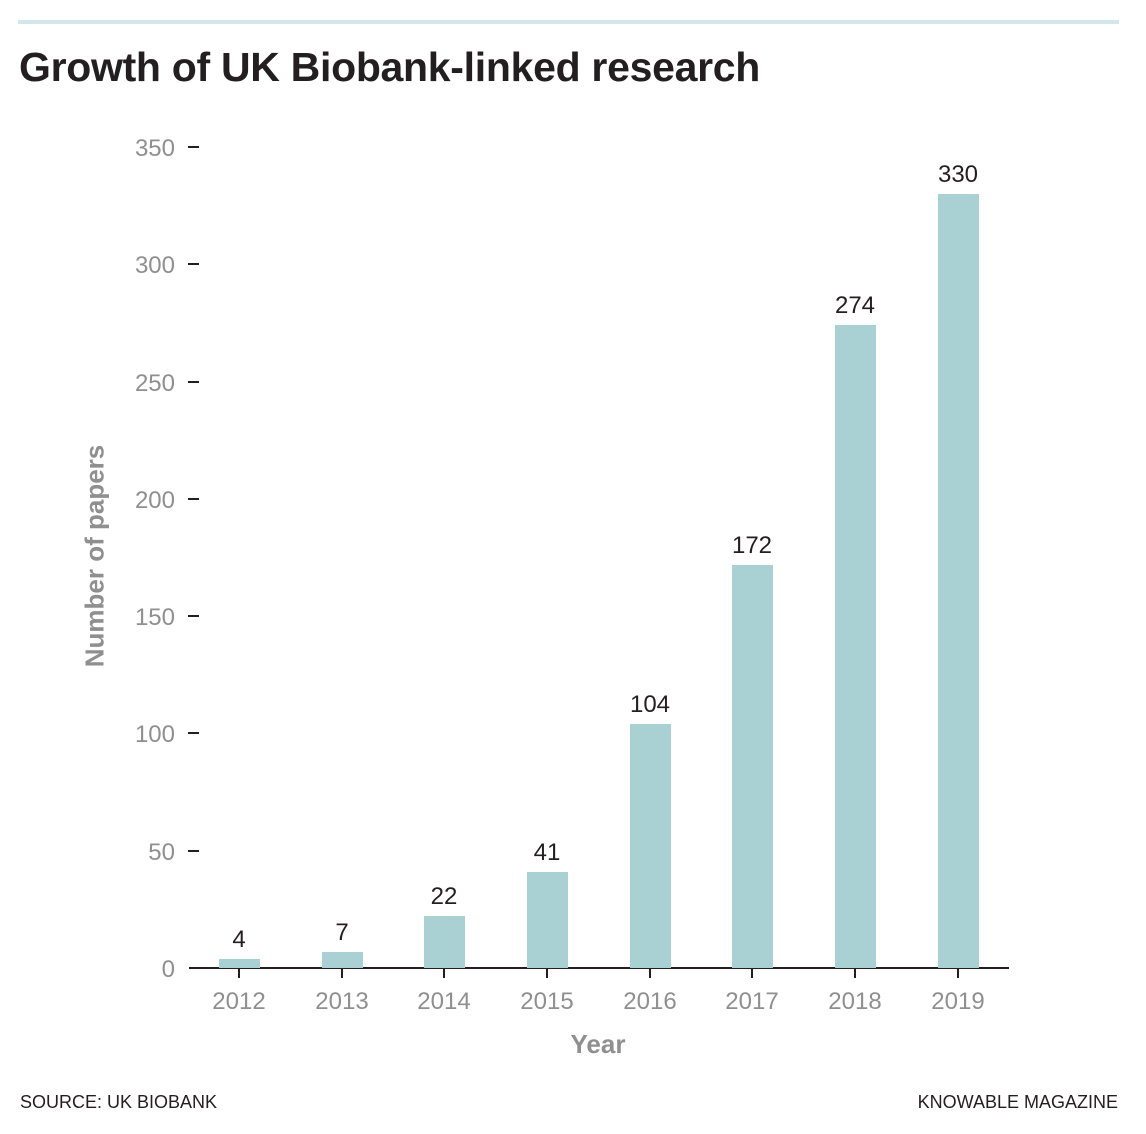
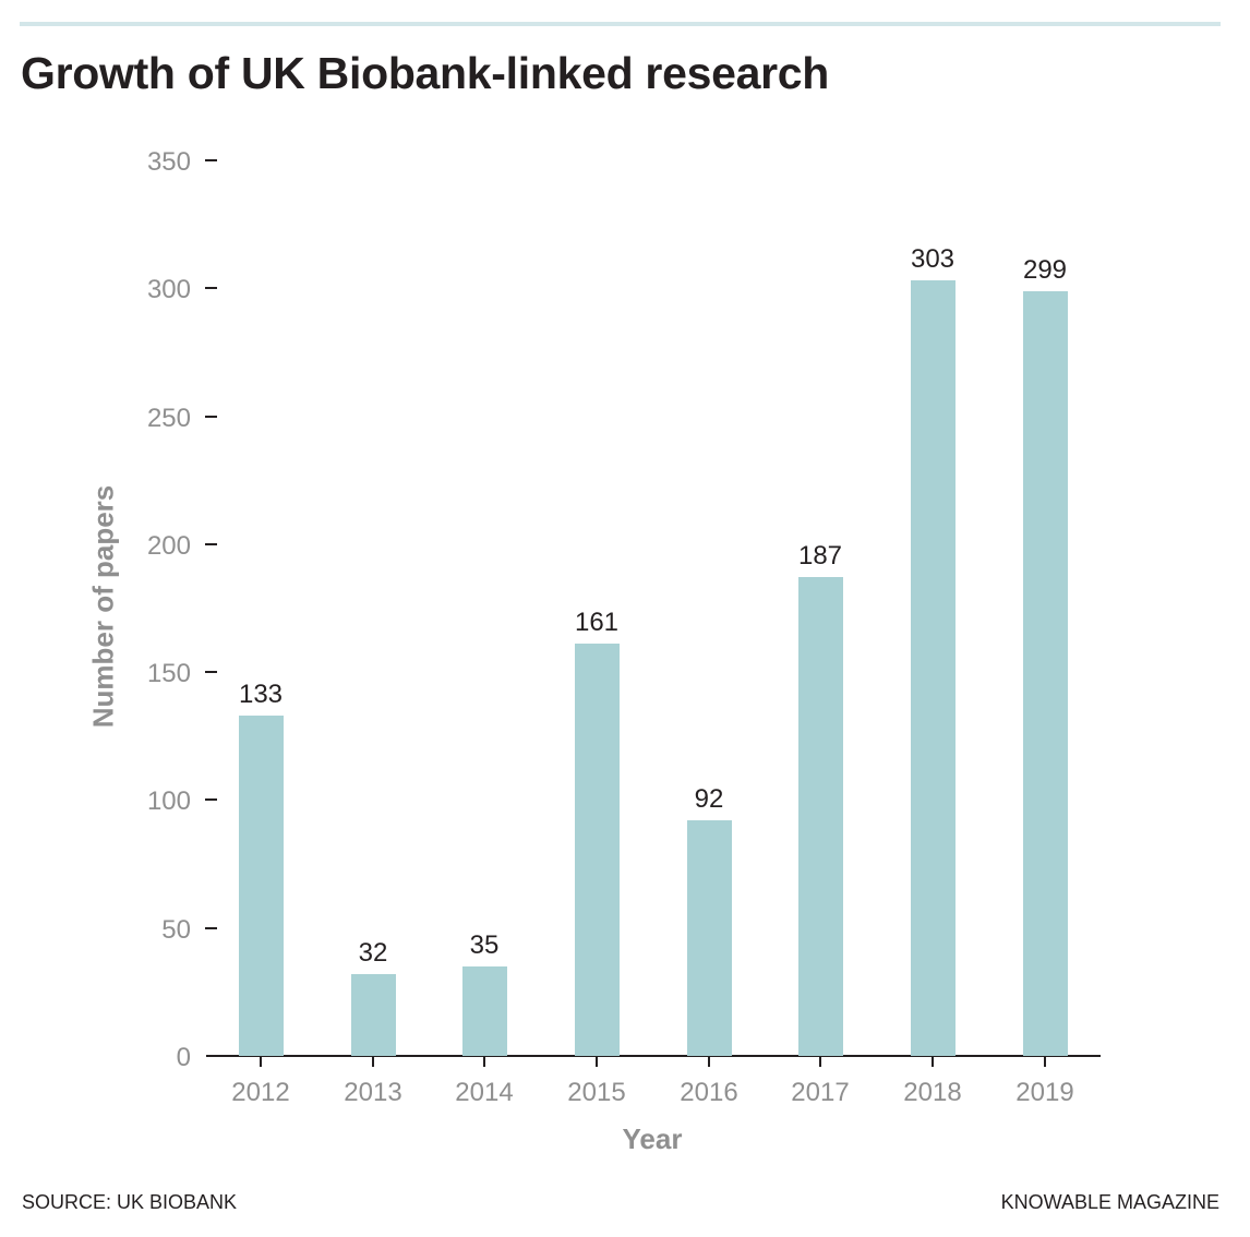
2012: 4 -> 133
2013: 7 -> 32
2014: 22 -> 35
2015: 41 -> 161
2016: 104 -> 92
2017: 172 -> 187
2018: 274 -> 303
2019: 330 -> 299
